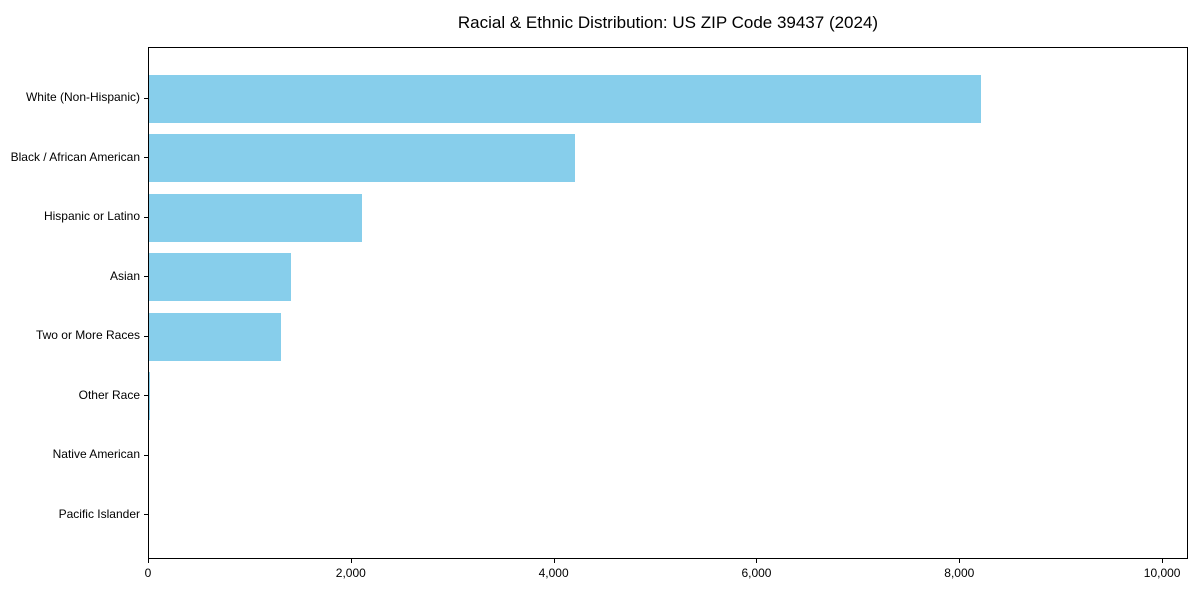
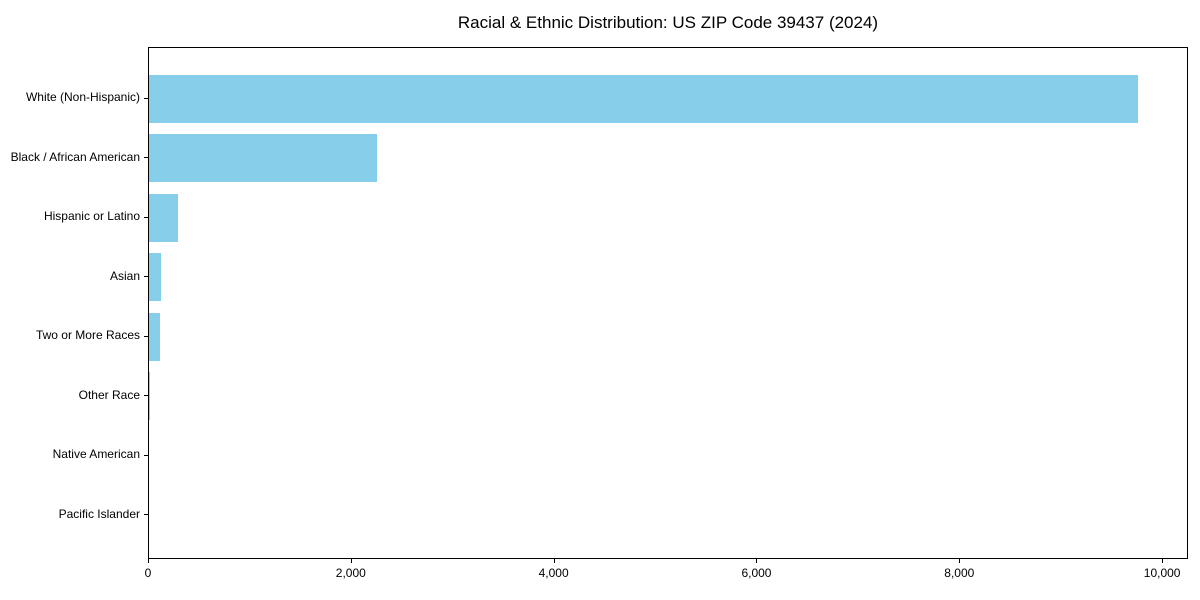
White (Non-Hispanic): 8200 -> 9800
Black / African American: 4200 -> 2200
Hispanic or Latino: 2100 -> 300
Asian: 1400 -> 100
Two or More Races: 1300 -> 100
